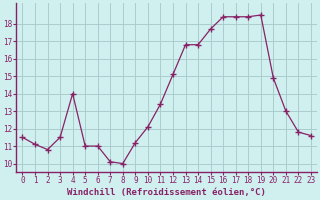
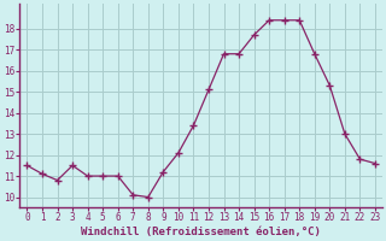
4: 14.0 -> 11.0
19: 18.5 -> 16.8
20: 14.9 -> 15.3
